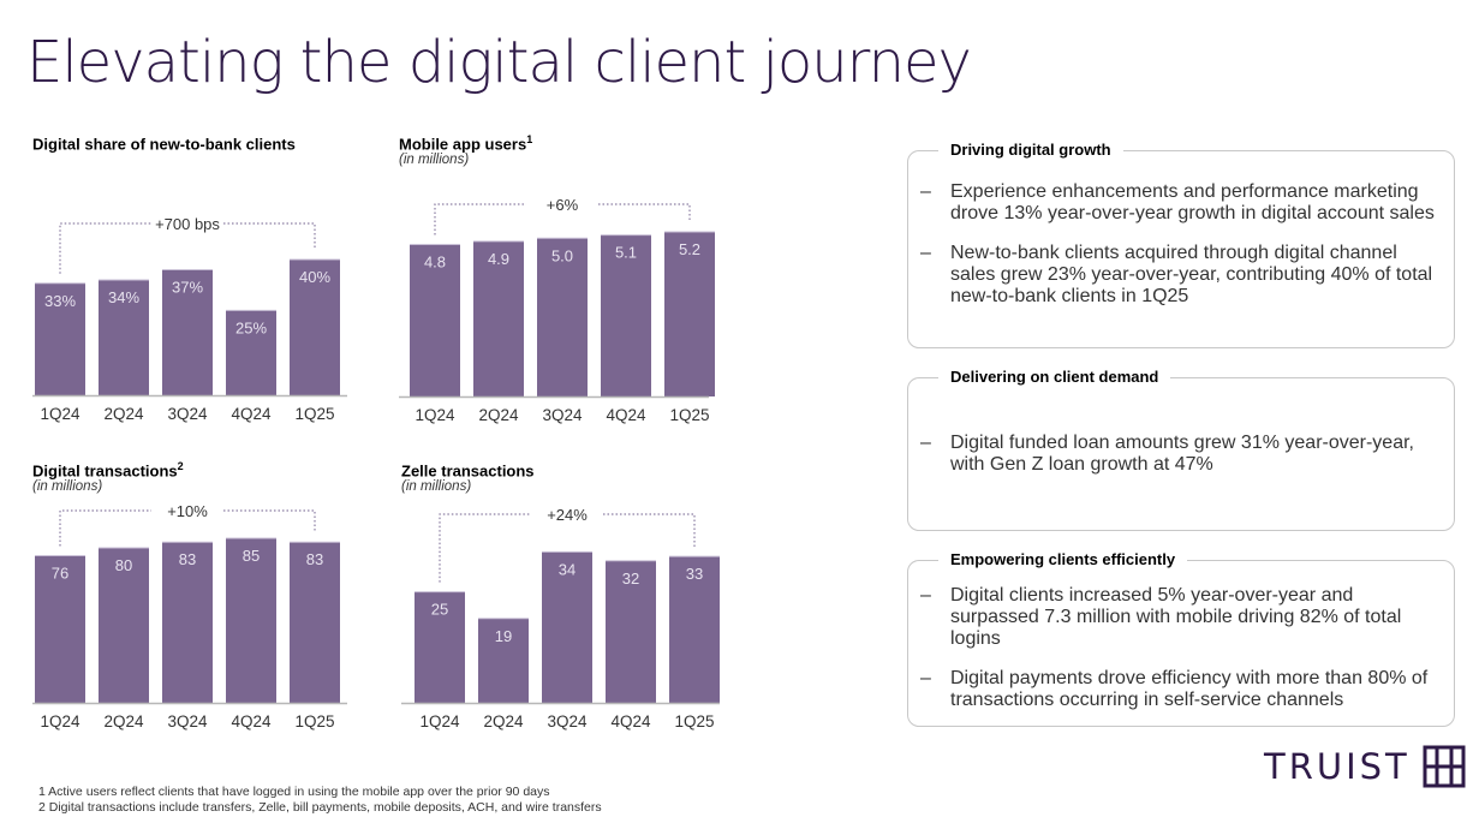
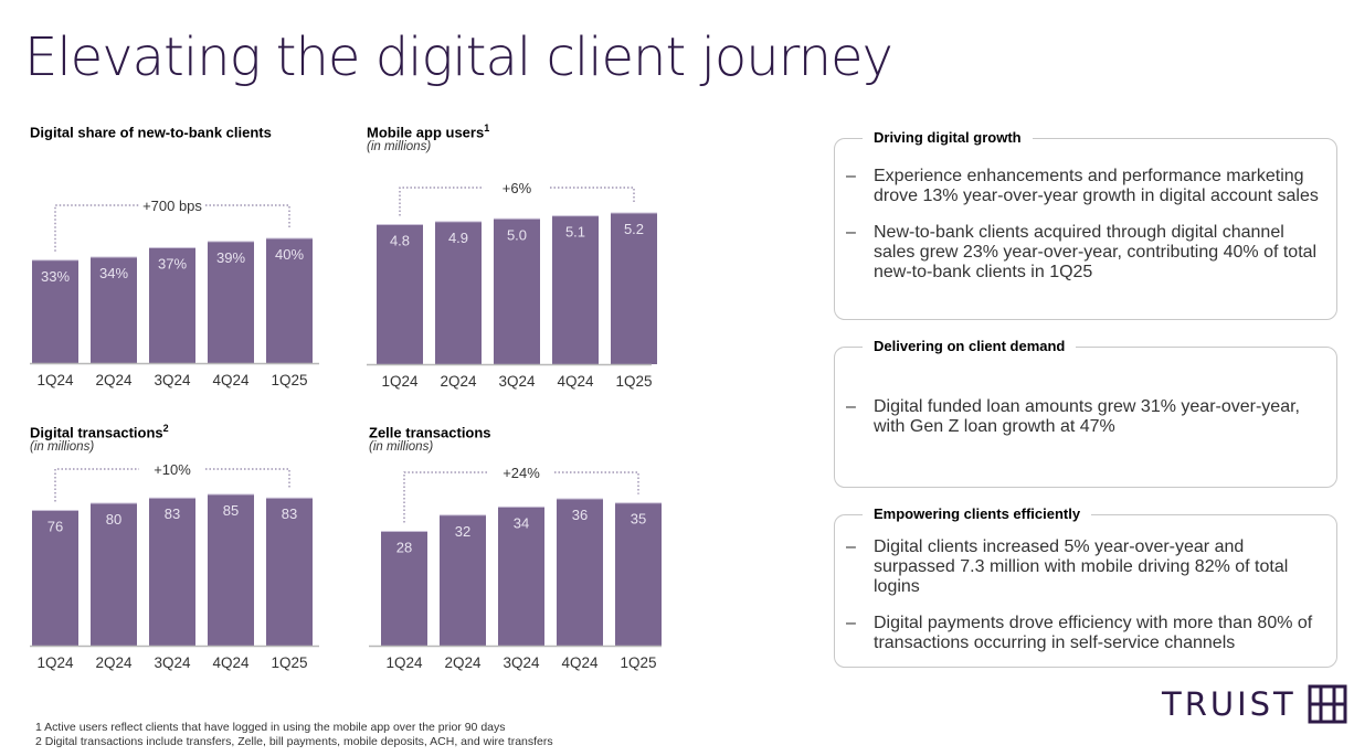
Digital share of new-to-bank clients/4Q24: 25% -> 39%
Zelle transactions/1Q24: 25 -> 28
Zelle transactions/2Q24: 19 -> 32
Zelle transactions/4Q24: 32 -> 36
Zelle transactions/1Q25: 33 -> 35
